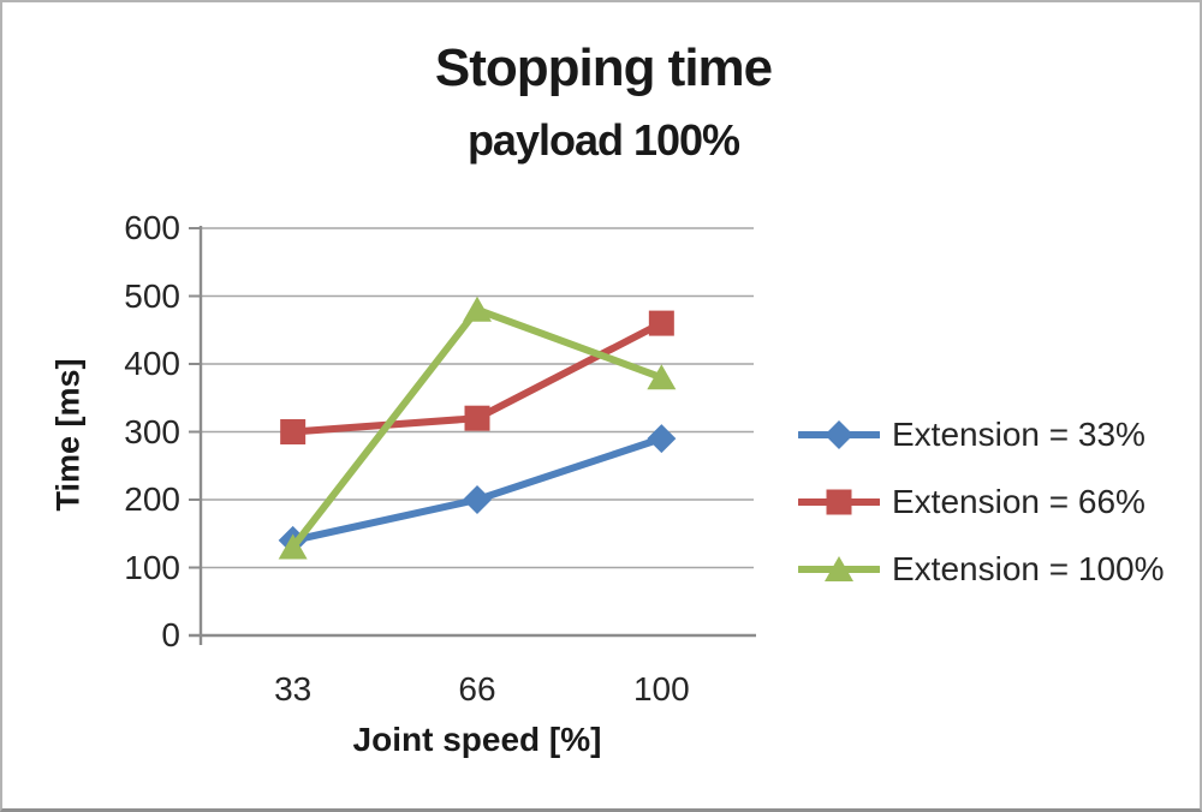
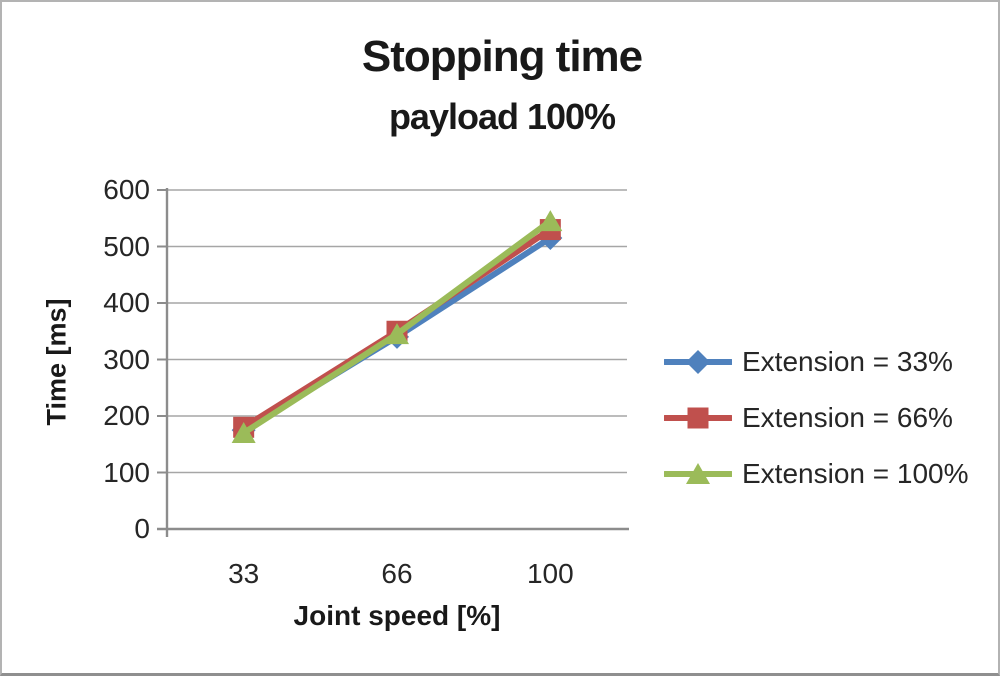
Extension = 33%/33: 140 -> 180
Extension = 66%/33: 300 -> 180
Extension = 100%/33: 130 -> 170
Extension = 33%/66: 200 -> 340
Extension = 66%/66: 320 -> 350
Extension = 100%/66: 480 -> 340
Extension = 33%/100: 290 -> 520
Extension = 66%/100: 460 -> 530
Extension = 100%/100: 380 -> 540
